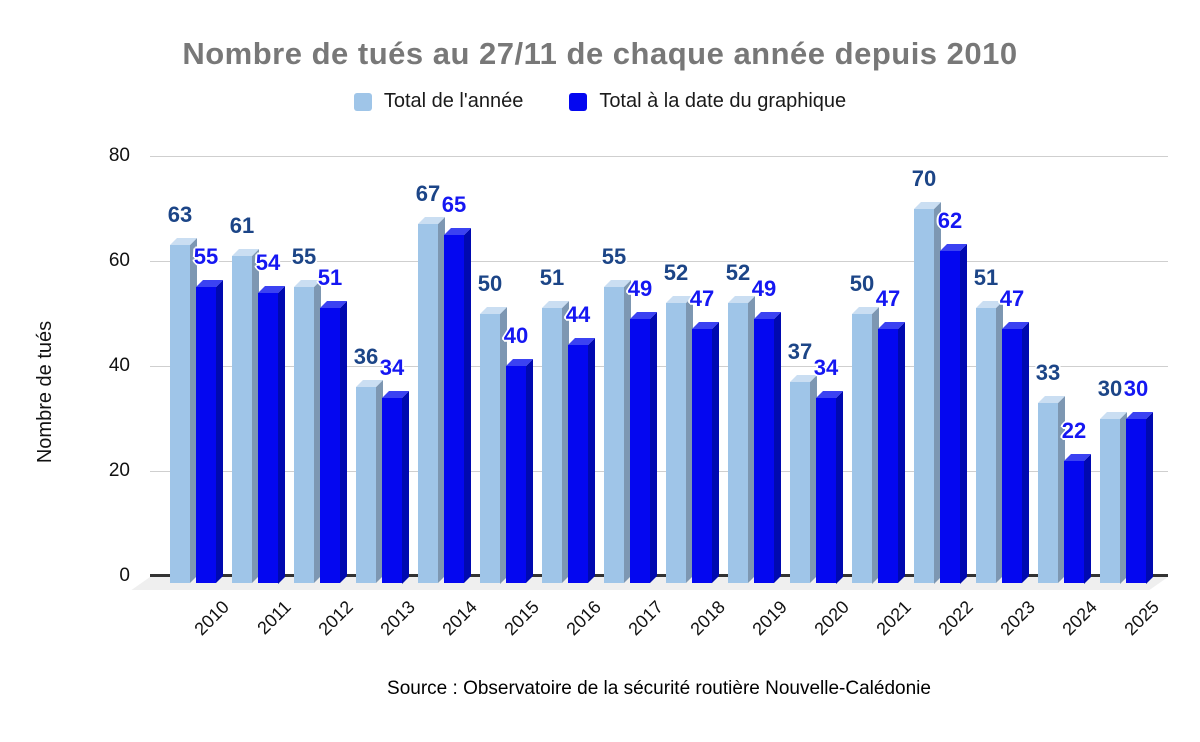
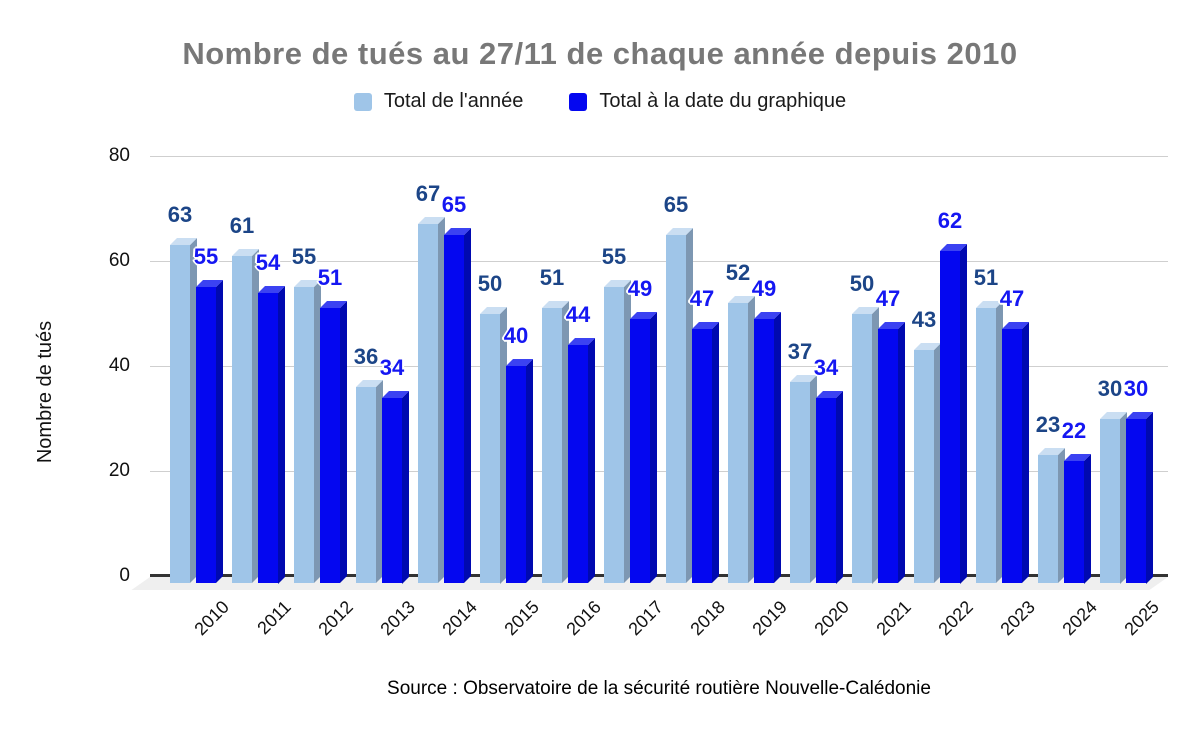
Total de l'année/2018: 52 -> 65
Total de l'année/2022: 70 -> 43
Total de l'année/2024: 33 -> 23
